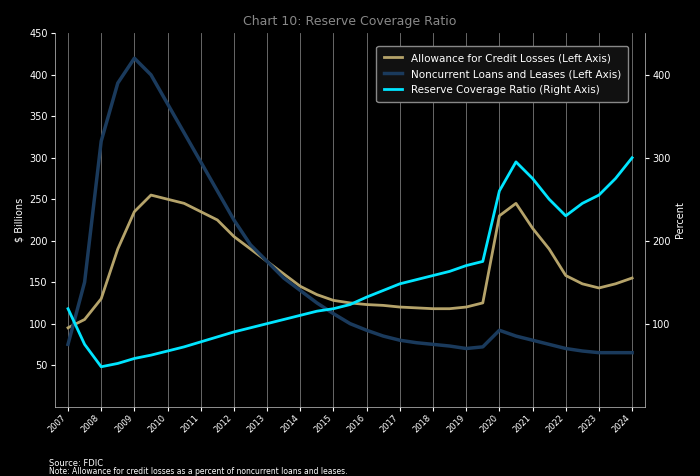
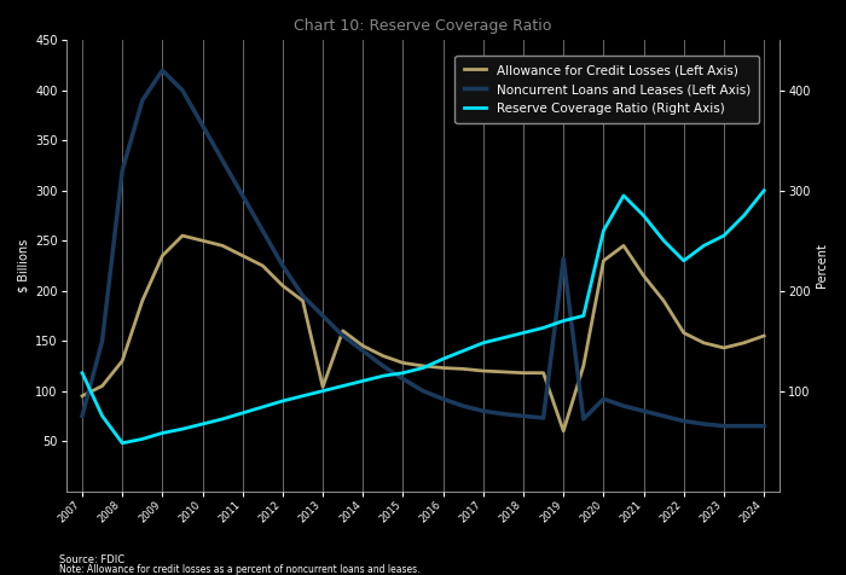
Allowance for Credit Losses (Left Axis)/2013: 175 -> 104
Allowance for Credit Losses (Left Axis)/2019: 120 -> 60
Noncurrent Loans and Leases (Left Axis)/2019: 70 -> 232
